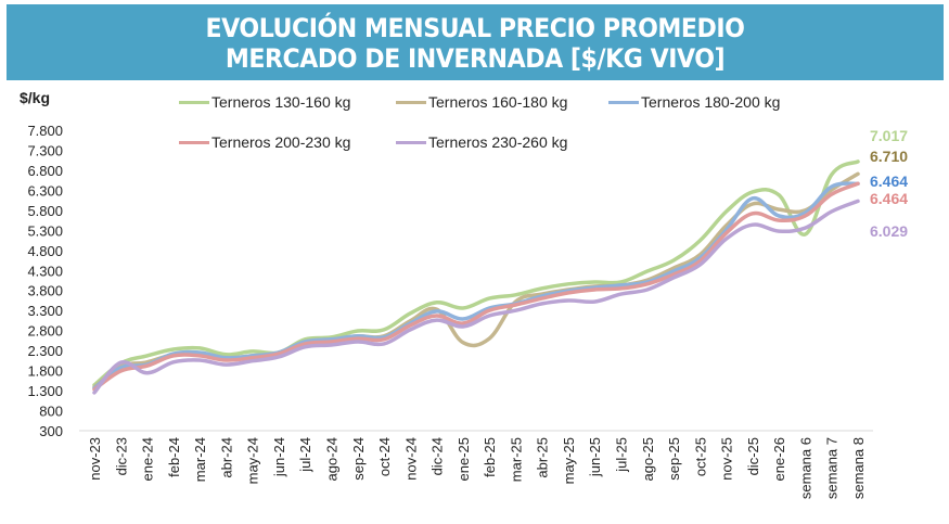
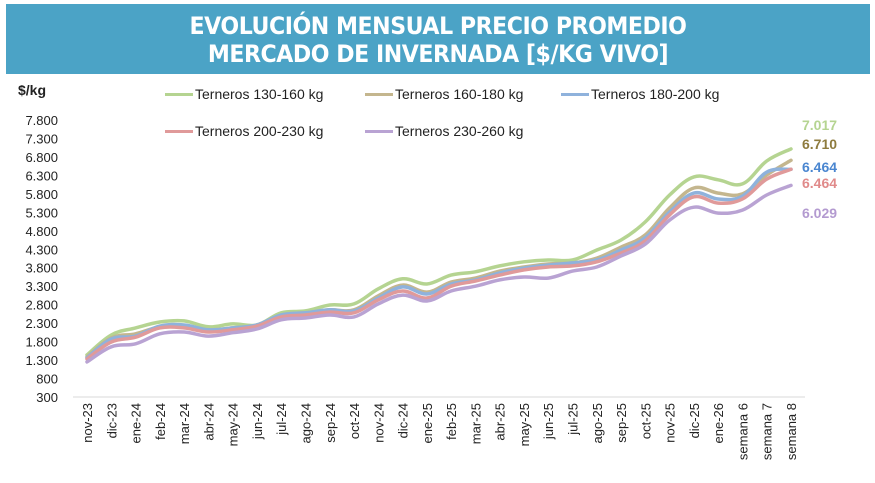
Terneros 230-260 kg/dic-23: 2000 -> 1700
Terneros 160-180 kg/ene-25: 2500 -> 3100
Terneros 160-180 kg/feb-25: 2600 -> 3400
Terneros 180-200 kg/dic-25: 6100 -> 5800
Terneros 130-160 kg/semana 6: 5200 -> 6100
